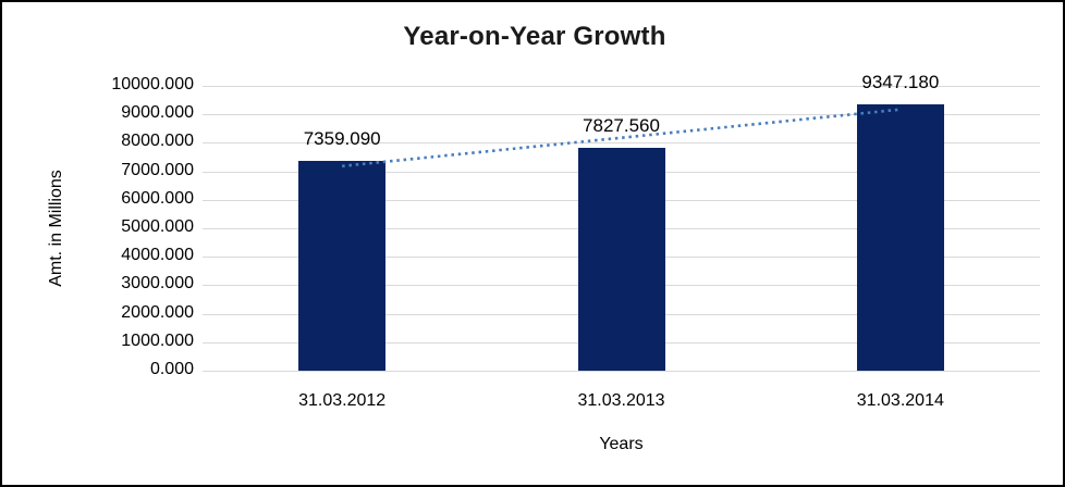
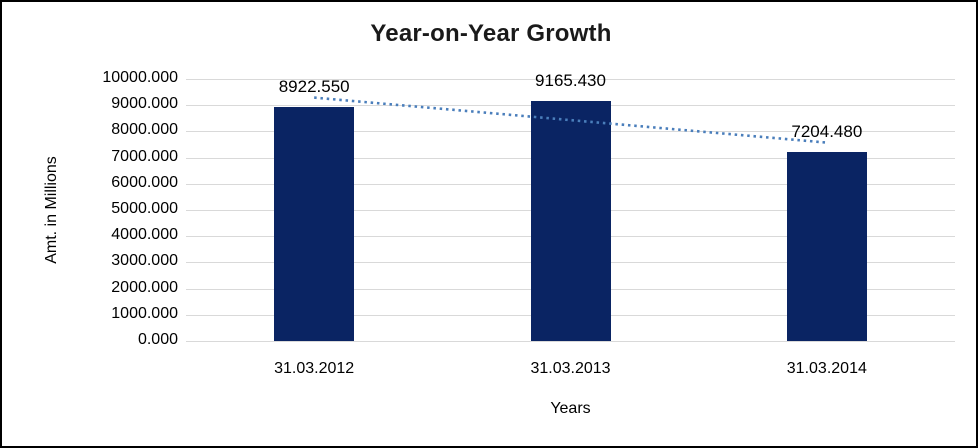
31.03.2012: 7359.090 -> 8922.550
31.03.2013: 7827.560 -> 9165.430
31.03.2014: 9347.180 -> 7204.480
